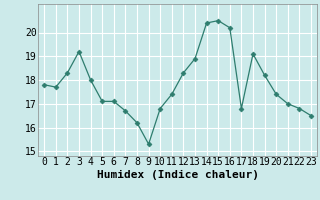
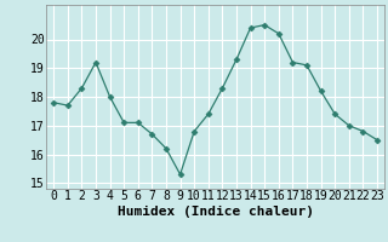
13: 18.9 -> 19.3
17: 16.8 -> 19.2
